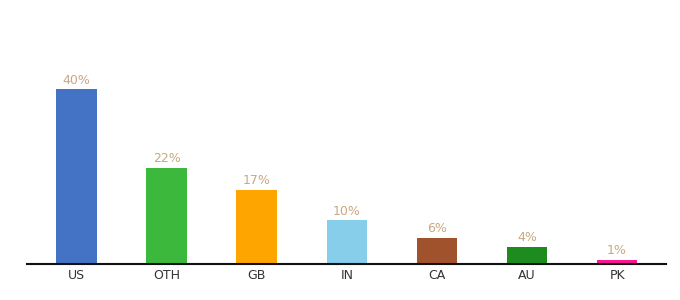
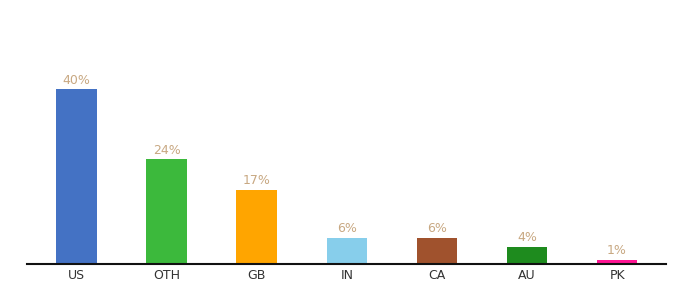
OTH: 22% -> 24%
IN: 10% -> 6%
